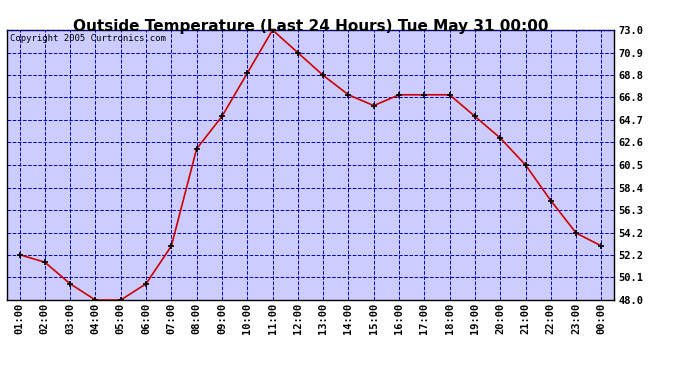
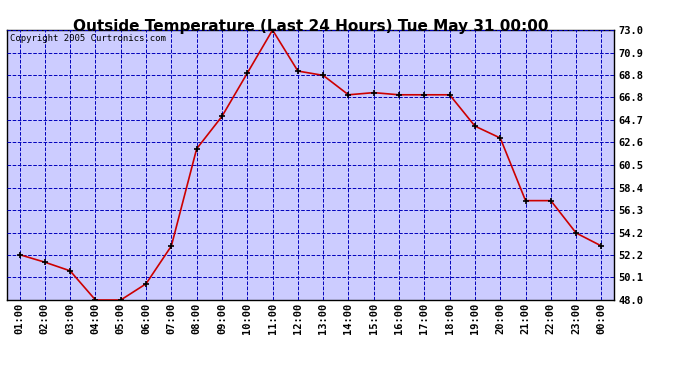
03:00: 49.5 -> 50.7
12:00: 70.9 -> 69.2
15:00: 66.0 -> 67.2
19:00: 65.0 -> 64.1
21:00: 60.5 -> 57.2
